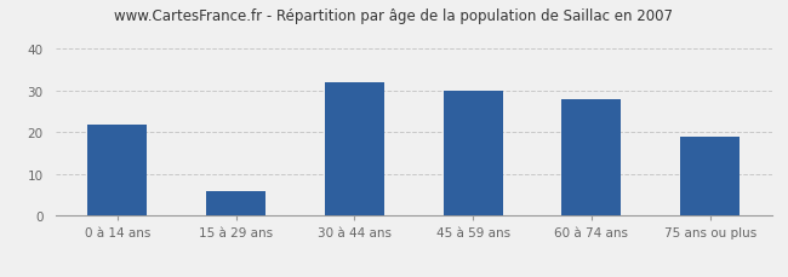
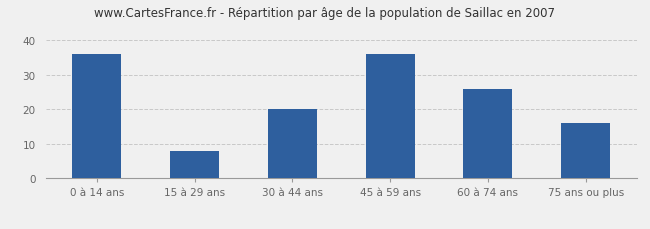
0 à 14 ans: 22 -> 36
15 à 29 ans: 6 -> 8
30 à 44 ans: 32 -> 20
45 à 59 ans: 30 -> 36
60 à 74 ans: 28 -> 26
75 ans ou plus: 19 -> 16
